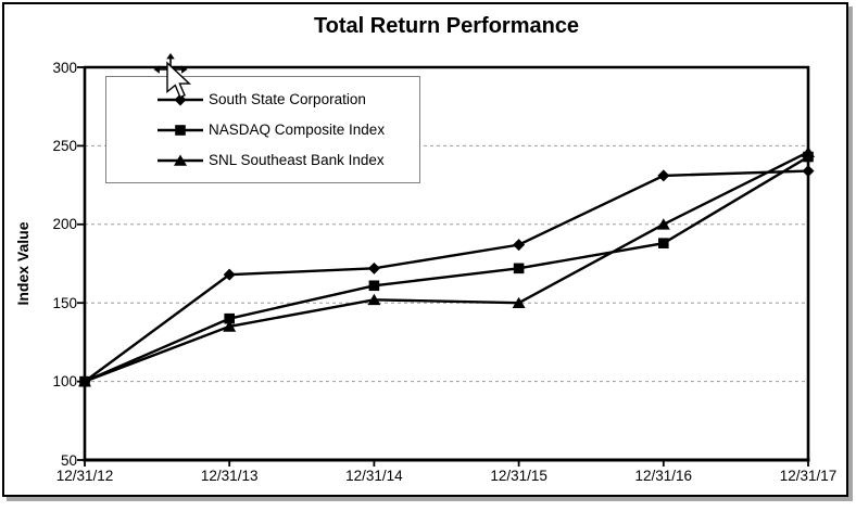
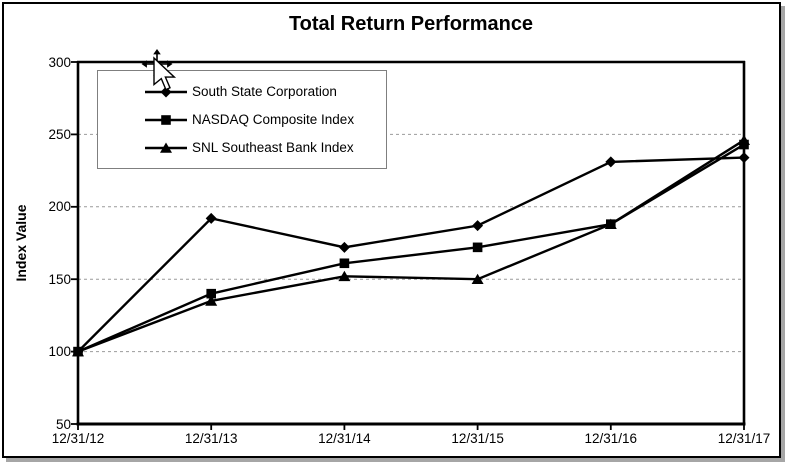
South State Corporation/12/31/13: 168 -> 192
SNL Southeast Bank Index/12/31/16: 200 -> 188
